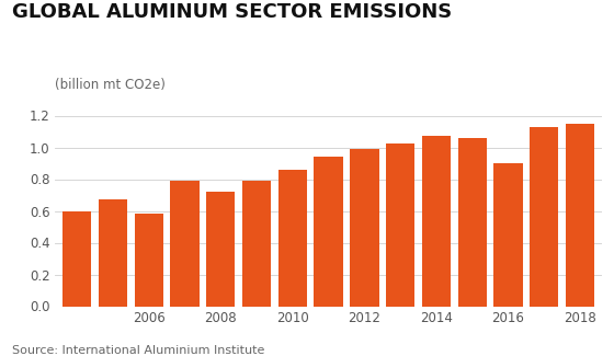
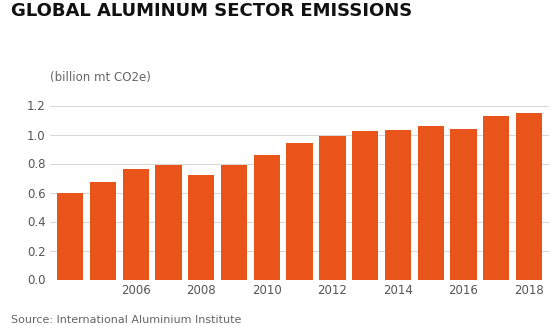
2006: 0.58 -> 0.76
2014: 1.07 -> 1.03
2016: 0.90 -> 1.04
